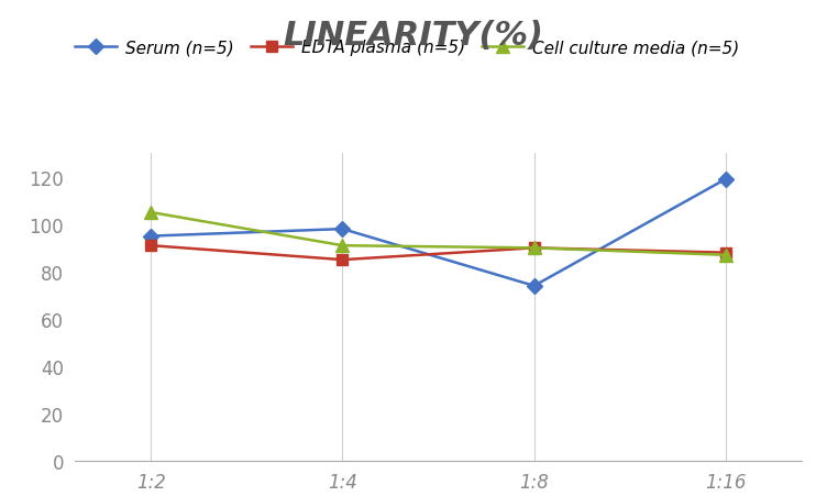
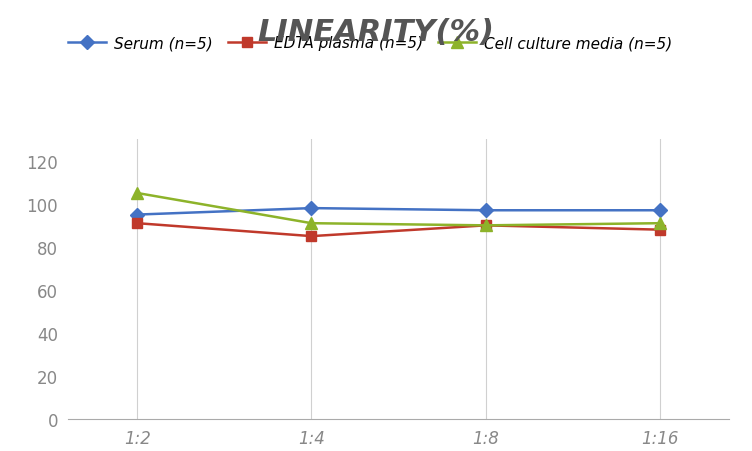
Serum (n=5)/1:8: 74 -> 97
Serum (n=5)/1:16: 119 -> 97
Cell culture media (n=5)/1:16: 87 -> 91
